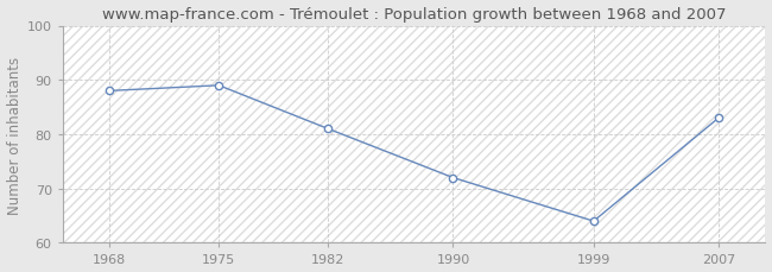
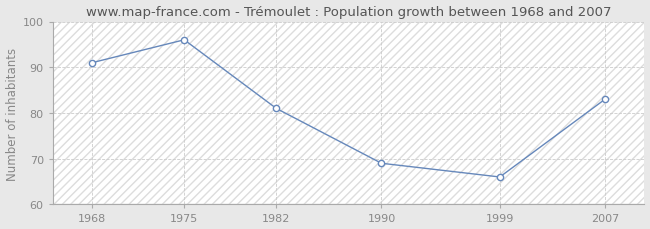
1968: 88 -> 91
1975: 89 -> 96
1990: 72 -> 69
1999: 64 -> 66
